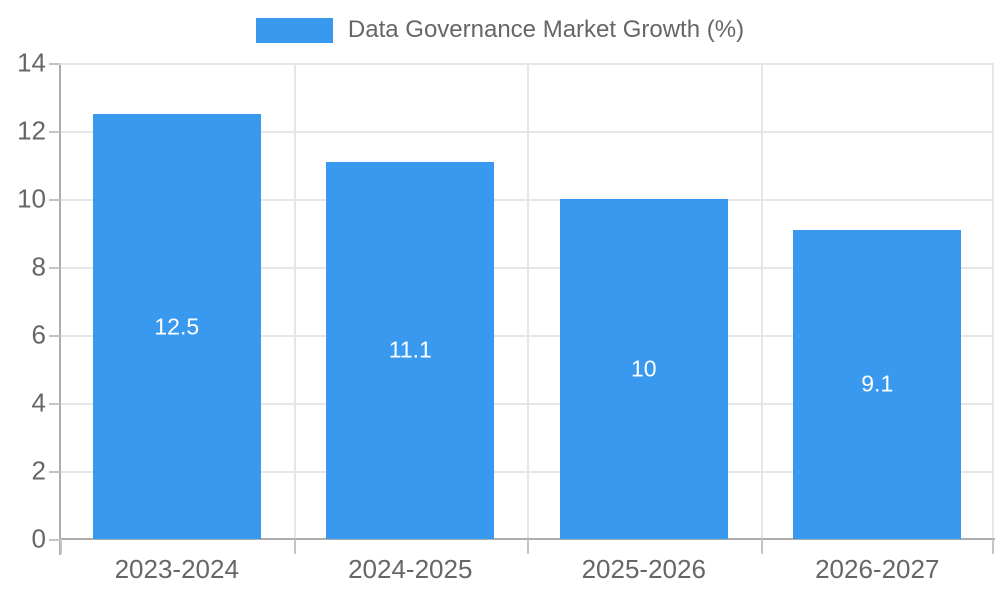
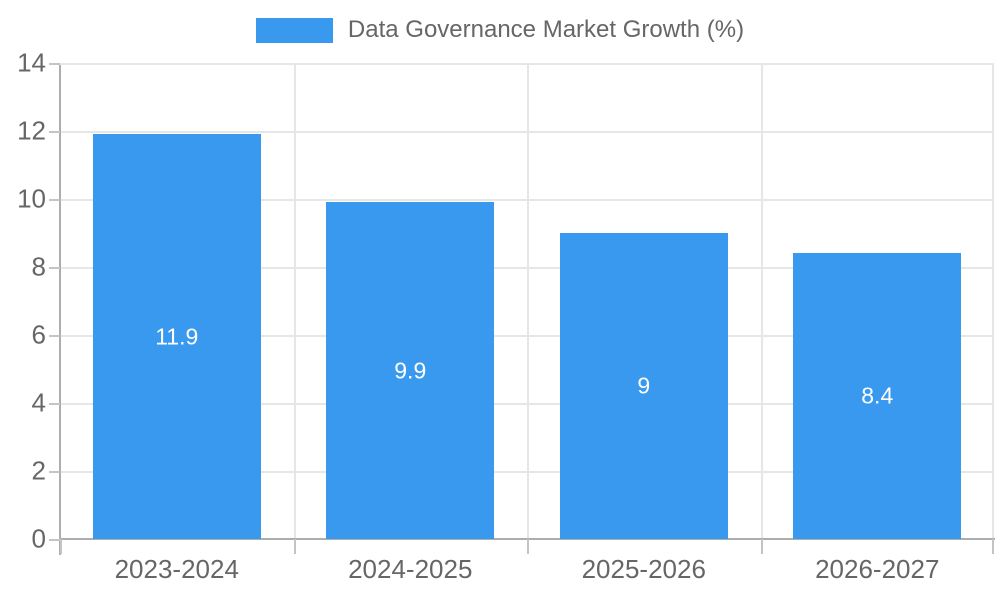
2023-2024: 12.5 -> 11.9
2024-2025: 11.1 -> 9.9
2025-2026: 10 -> 9
2026-2027: 9.1 -> 8.4
